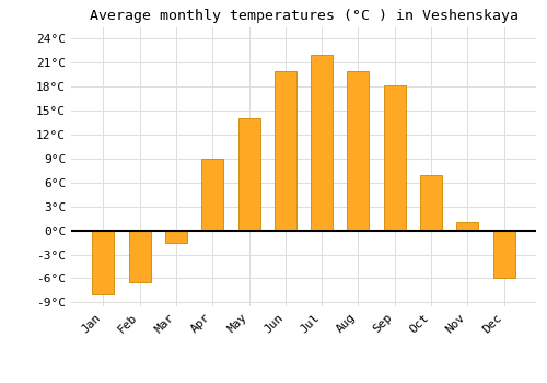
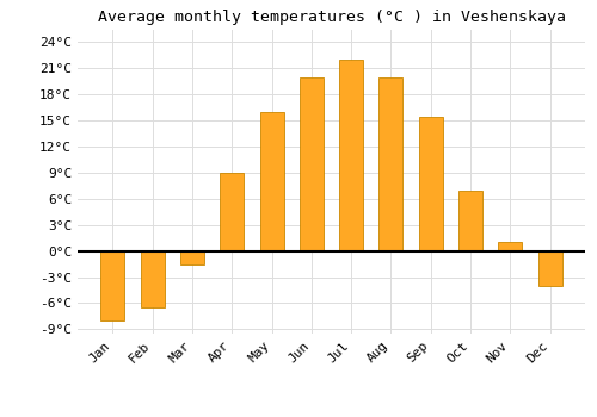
May: 14.0°C -> 16.0°C
Sep: 18.2°C -> 15.5°C
Dec: -6.0°C -> -4.0°C
